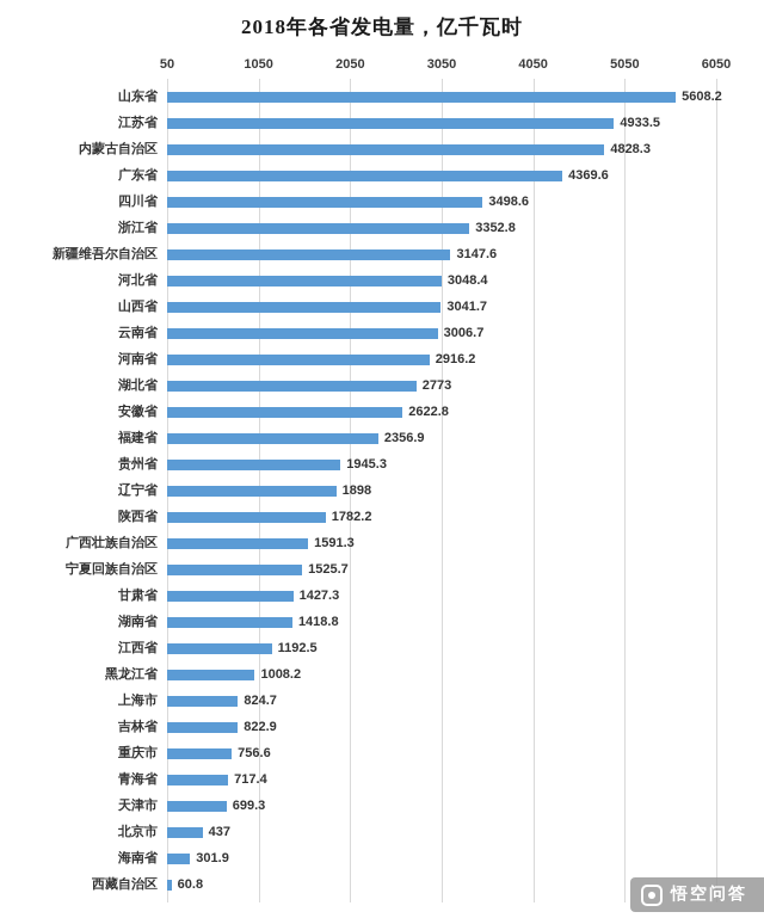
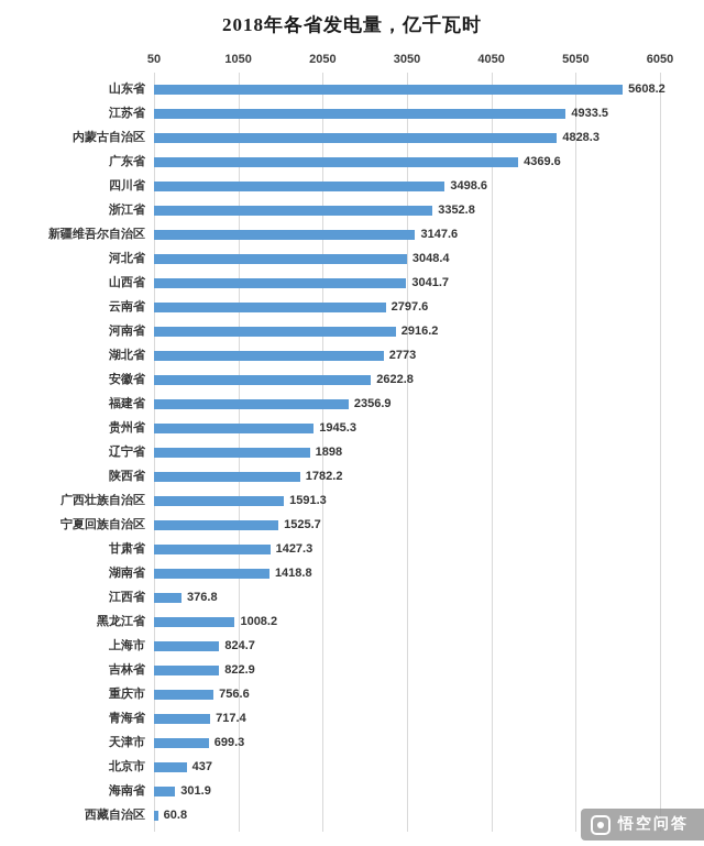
云南省: 3006.7 -> 2797.6
江西省: 1192.5 -> 376.8
